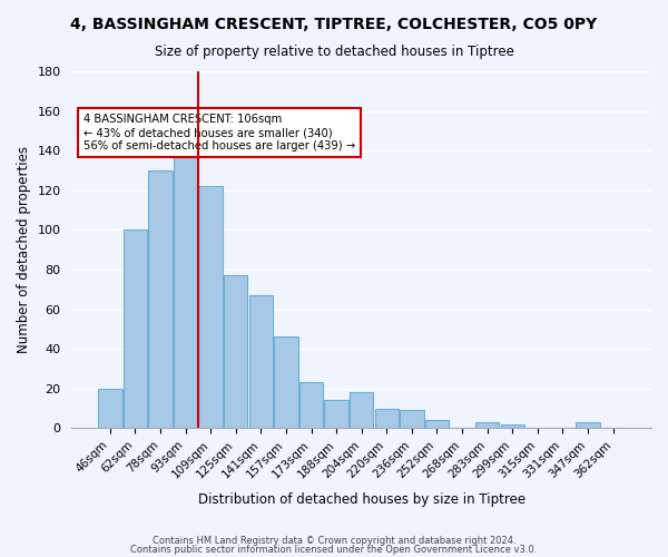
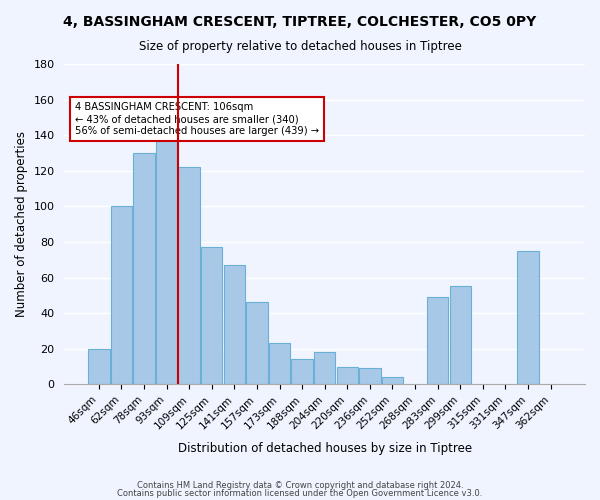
283sqm: 3 -> 49
299sqm: 2 -> 55
347sqm: 3 -> 75
